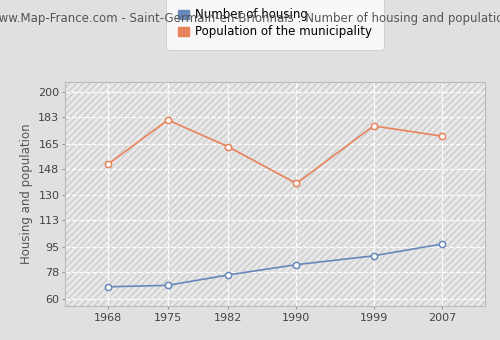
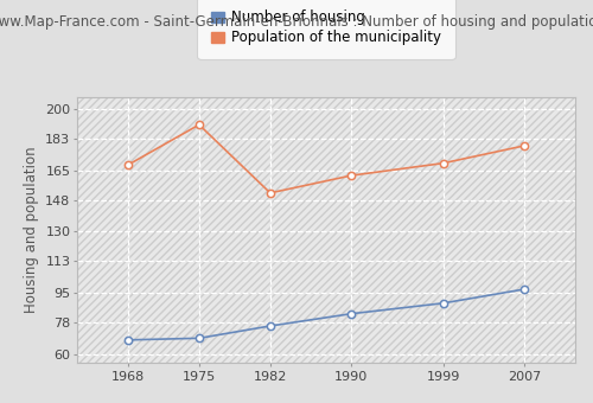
Population of the municipality/1968: 151 -> 168
Population of the municipality/1975: 181 -> 191
Population of the municipality/1982: 163 -> 152
Population of the municipality/1990: 138 -> 162
Population of the municipality/1999: 177 -> 169
Population of the municipality/2007: 170 -> 179
